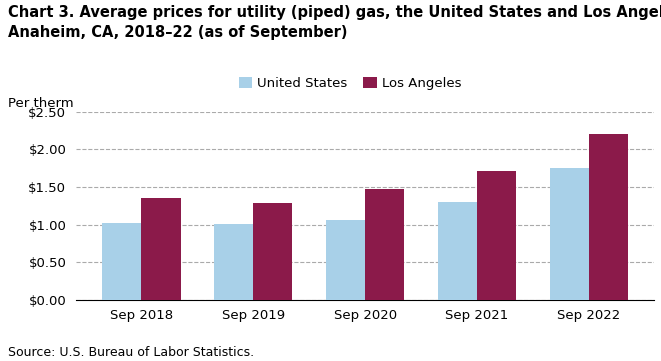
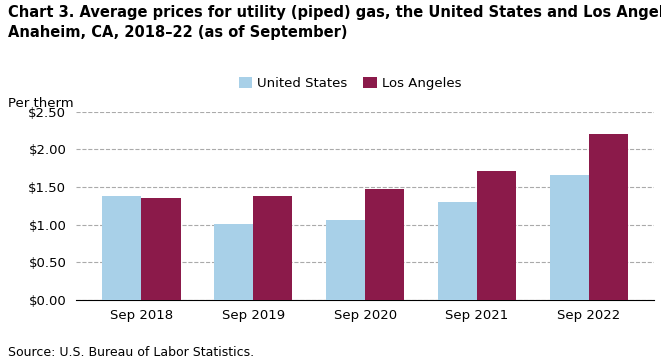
United States/Sep 2018: $1.02 -> $1.38
Los Angeles/Sep 2019: $1.29 -> $1.38
United States/Sep 2022: $1.75 -> $1.66
